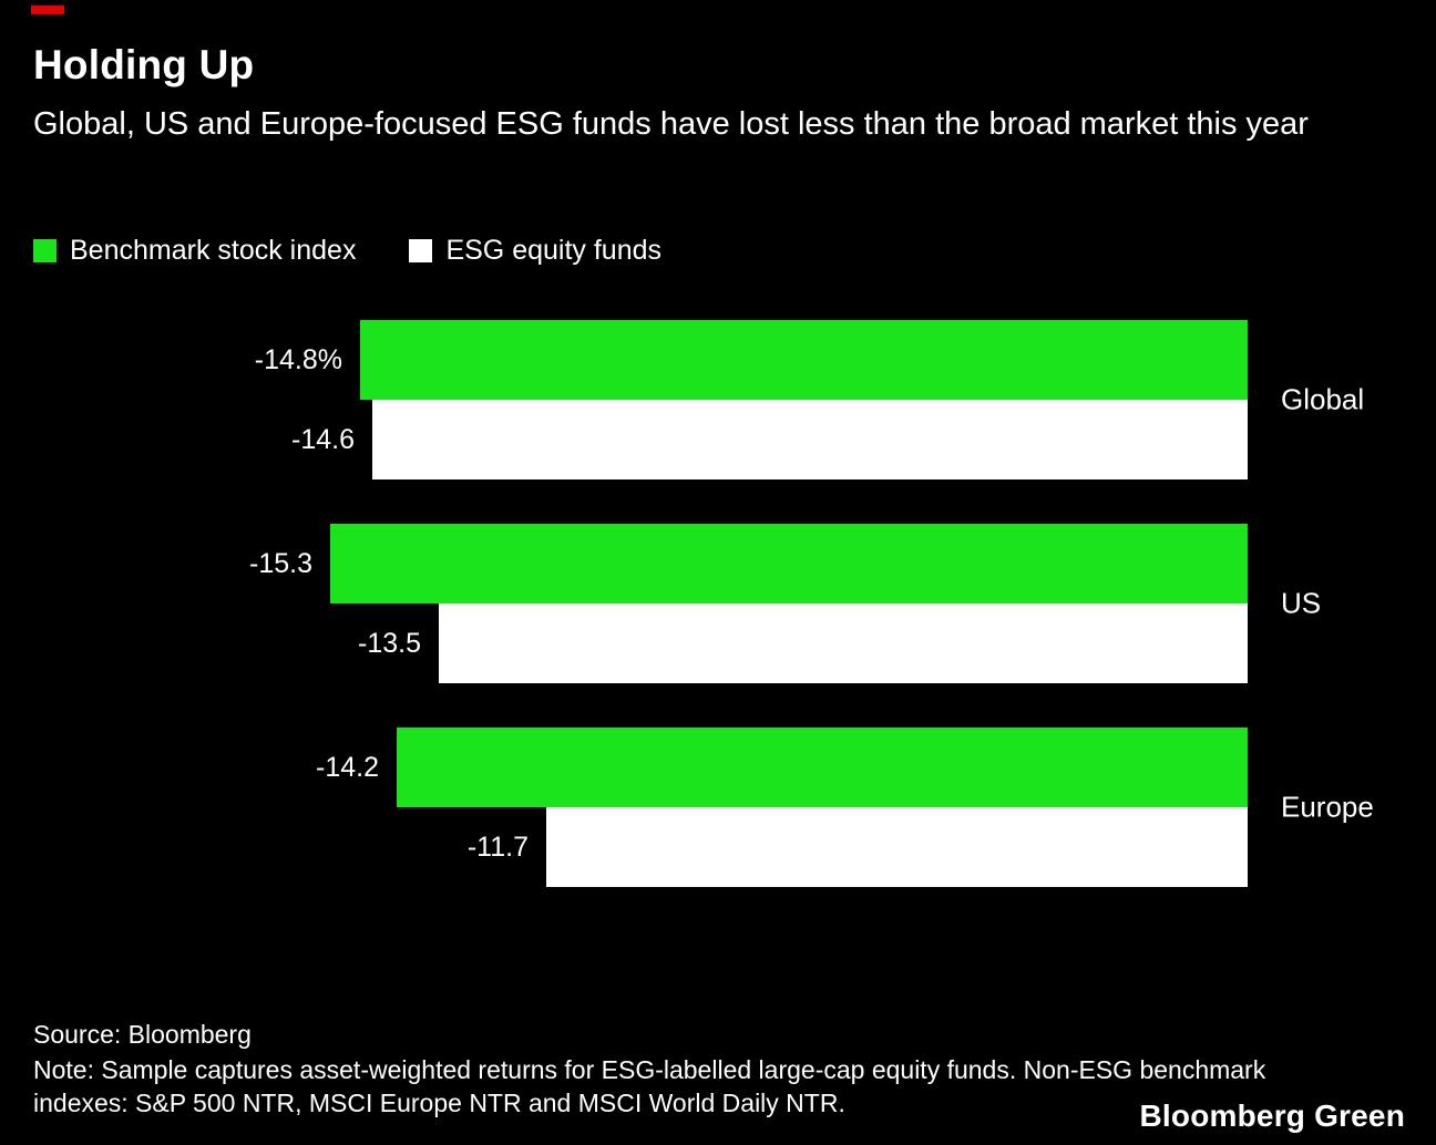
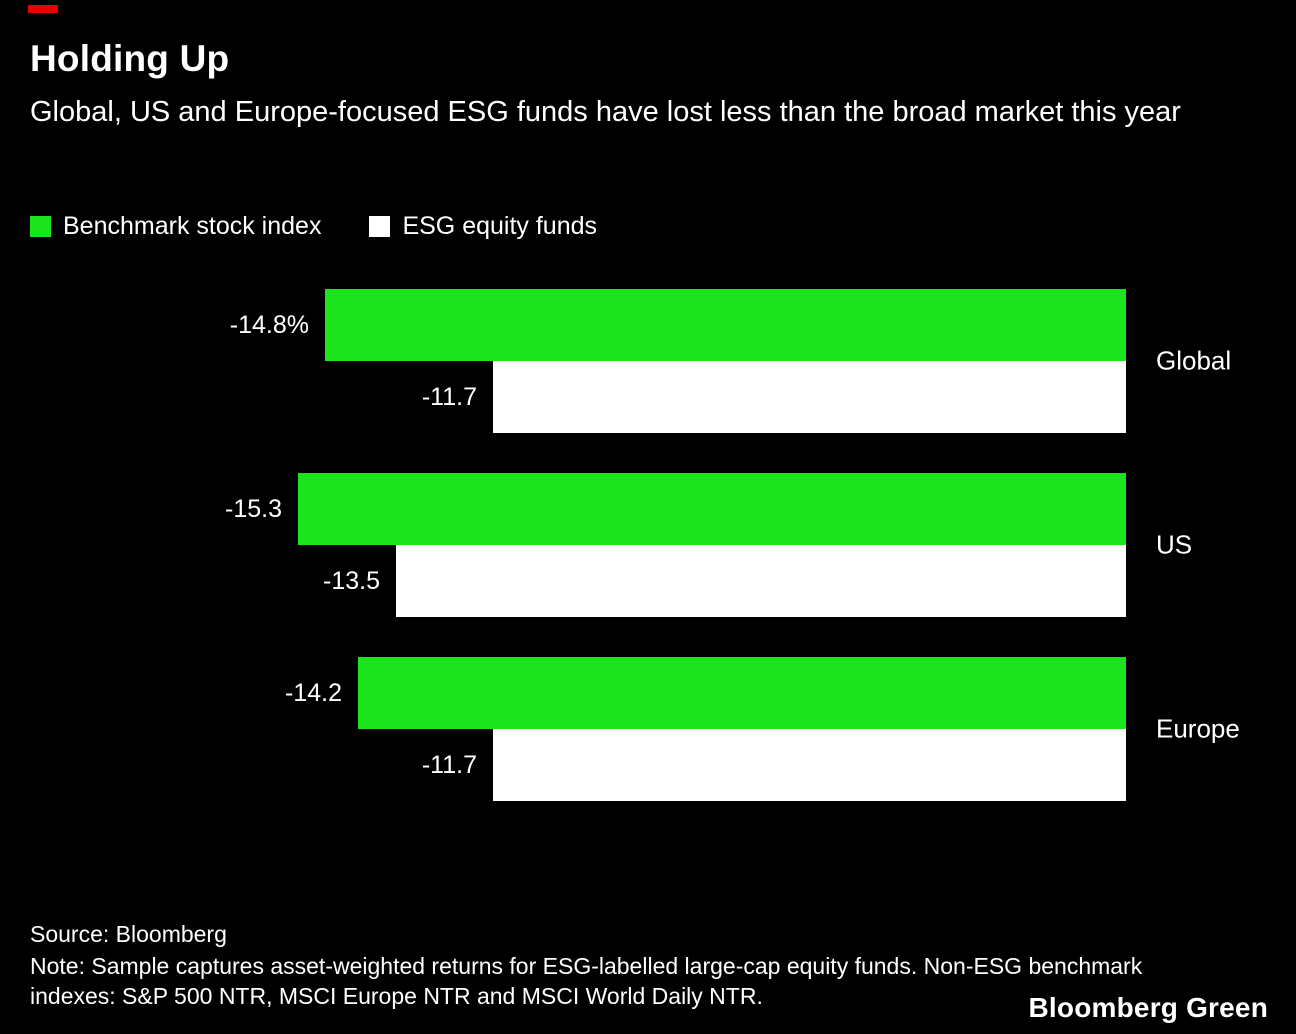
ESG equity funds/Global: -14.6 -> -11.7
